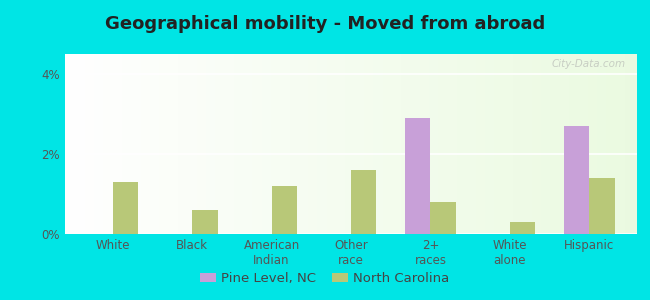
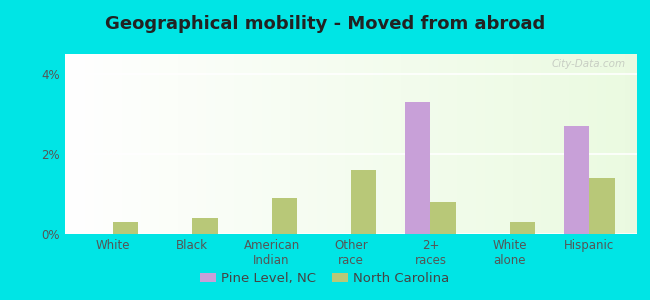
North Carolina/White: 1.3% -> 0.3%
North Carolina/Black: 0.6% -> 0.4%
North Carolina/American Indian: 1.2% -> 0.9%
Pine Level, NC/2+ races: 2.9% -> 3.3%
